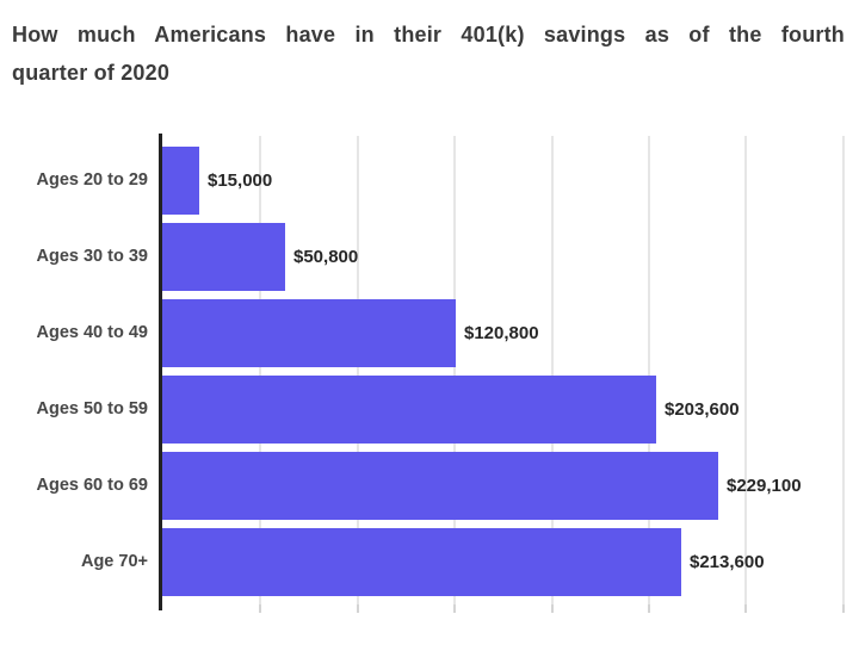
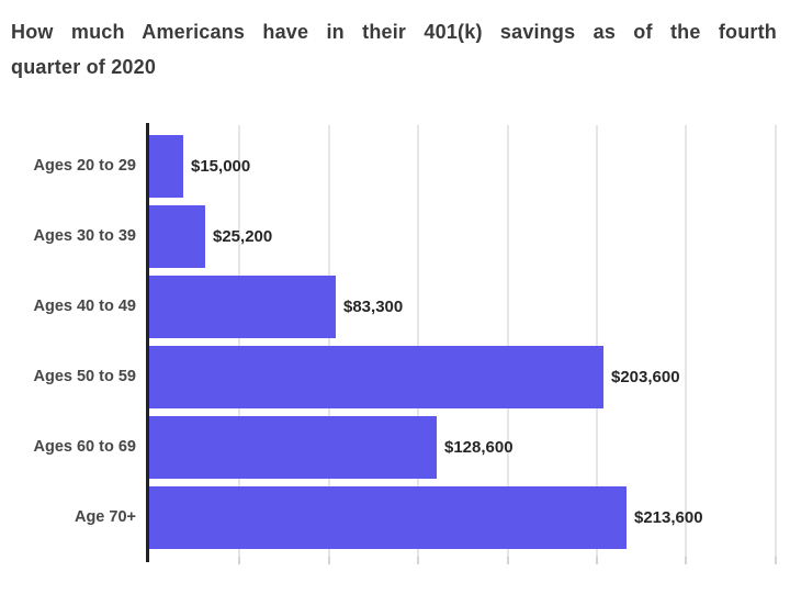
Ages 30 to 39: $50,800 -> $25,200
Ages 40 to 49: $120,800 -> $83,300
Ages 60 to 69: $229,100 -> $128,600
